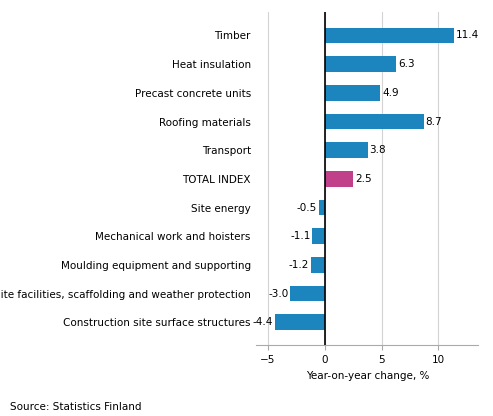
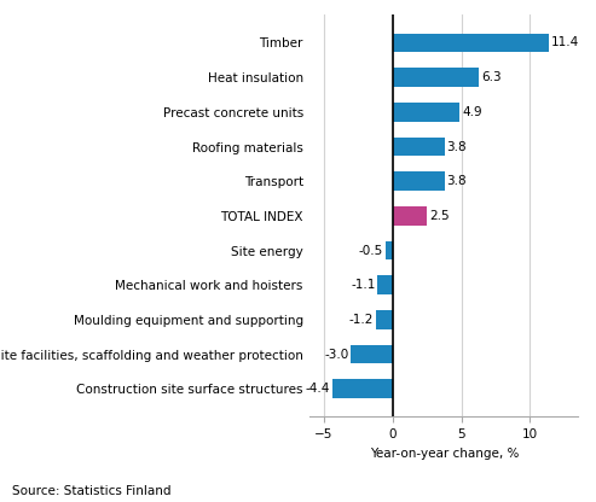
Roofing materials: 8.7 -> 3.8
